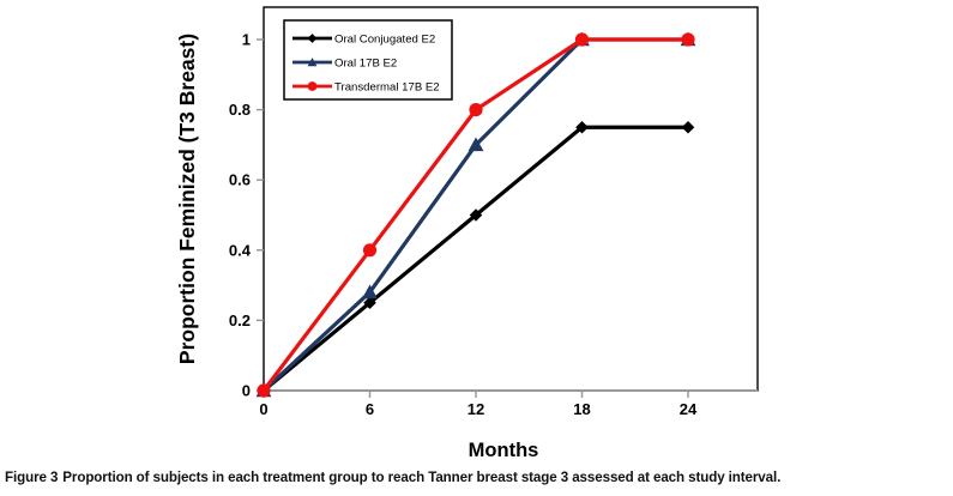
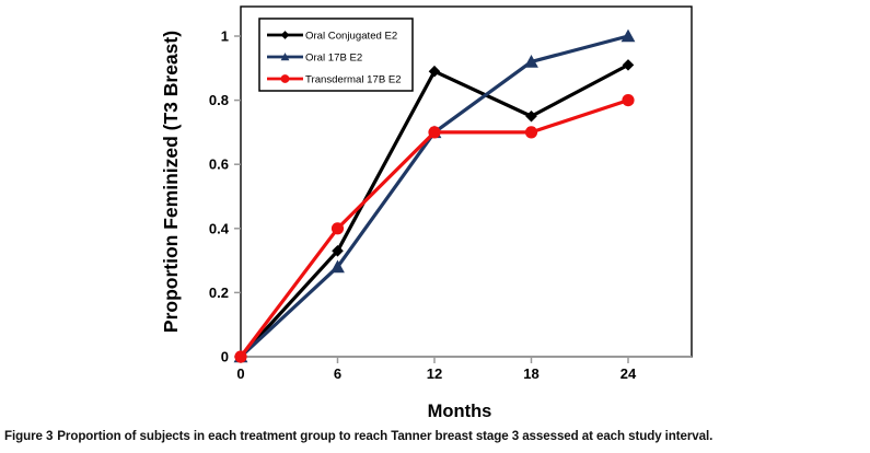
Oral Conjugated E2/6: 0.25 -> 0.33
Oral Conjugated E2/12: 0.50 -> 0.89
Transdermal 17B E2/12: 0.8 -> 0.7
Oral 17B E2/18: 1.00 -> 0.92
Transdermal 17B E2/18: 1.0 -> 0.7
Oral Conjugated E2/24: 0.75 -> 0.91
Transdermal 17B E2/24: 1.0 -> 0.8
